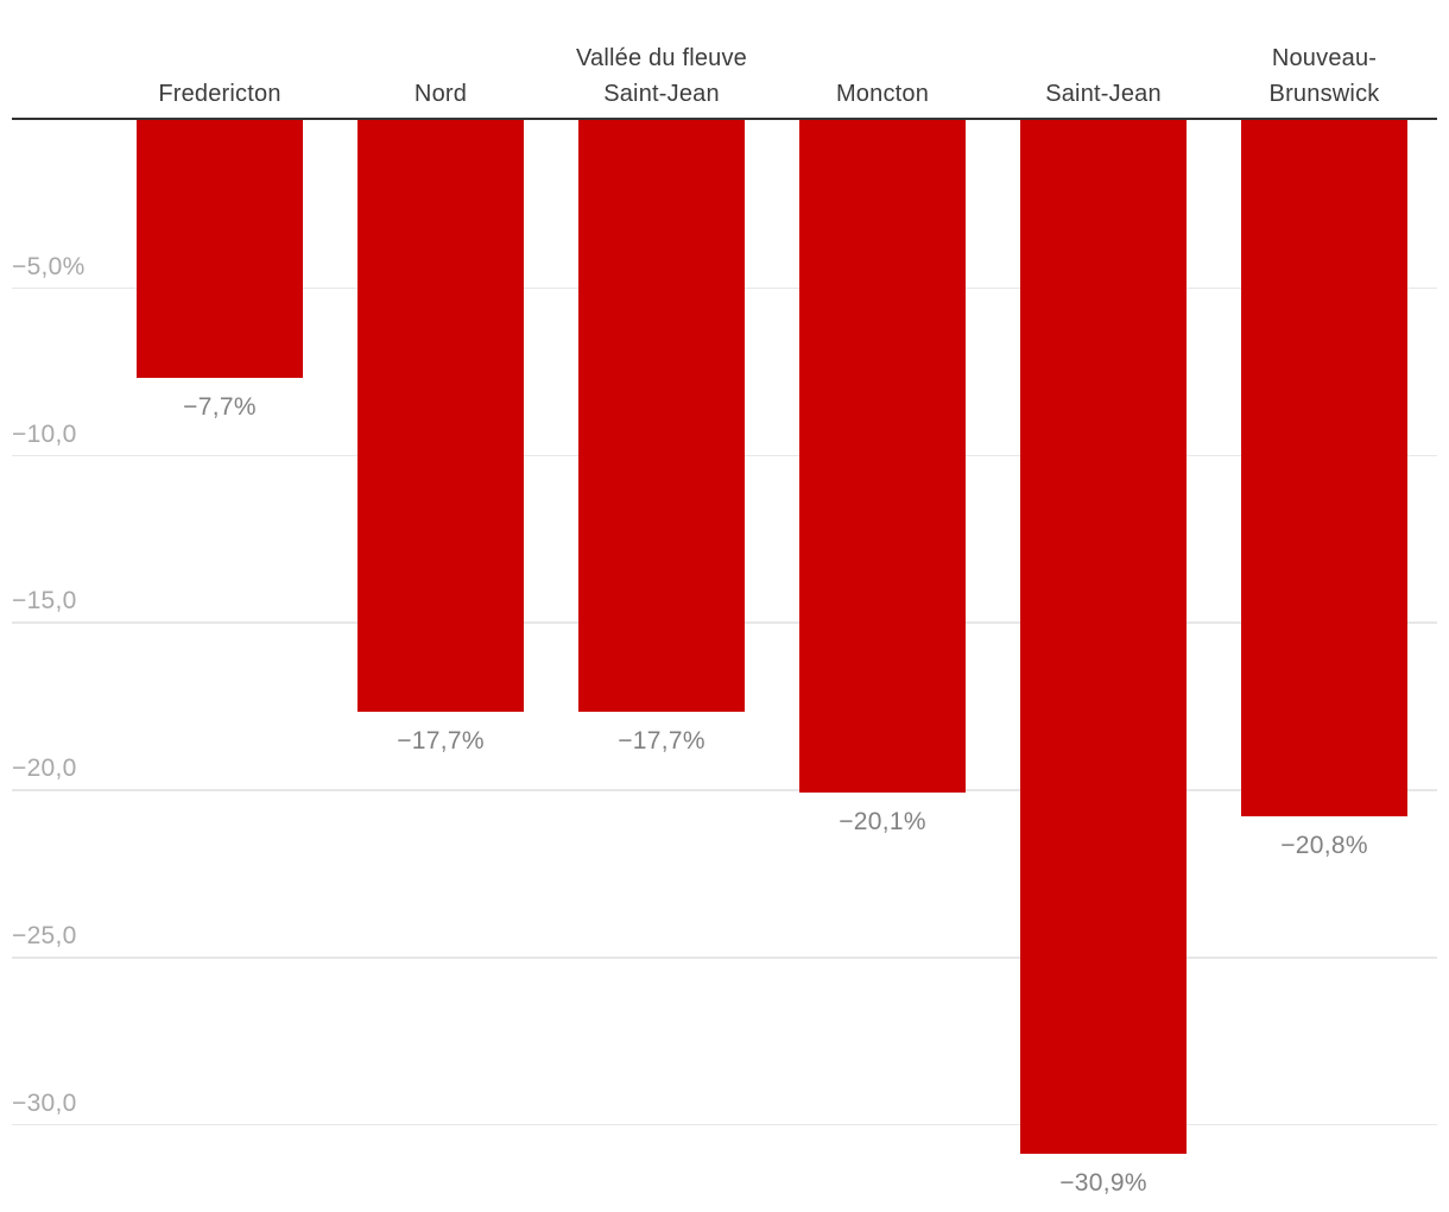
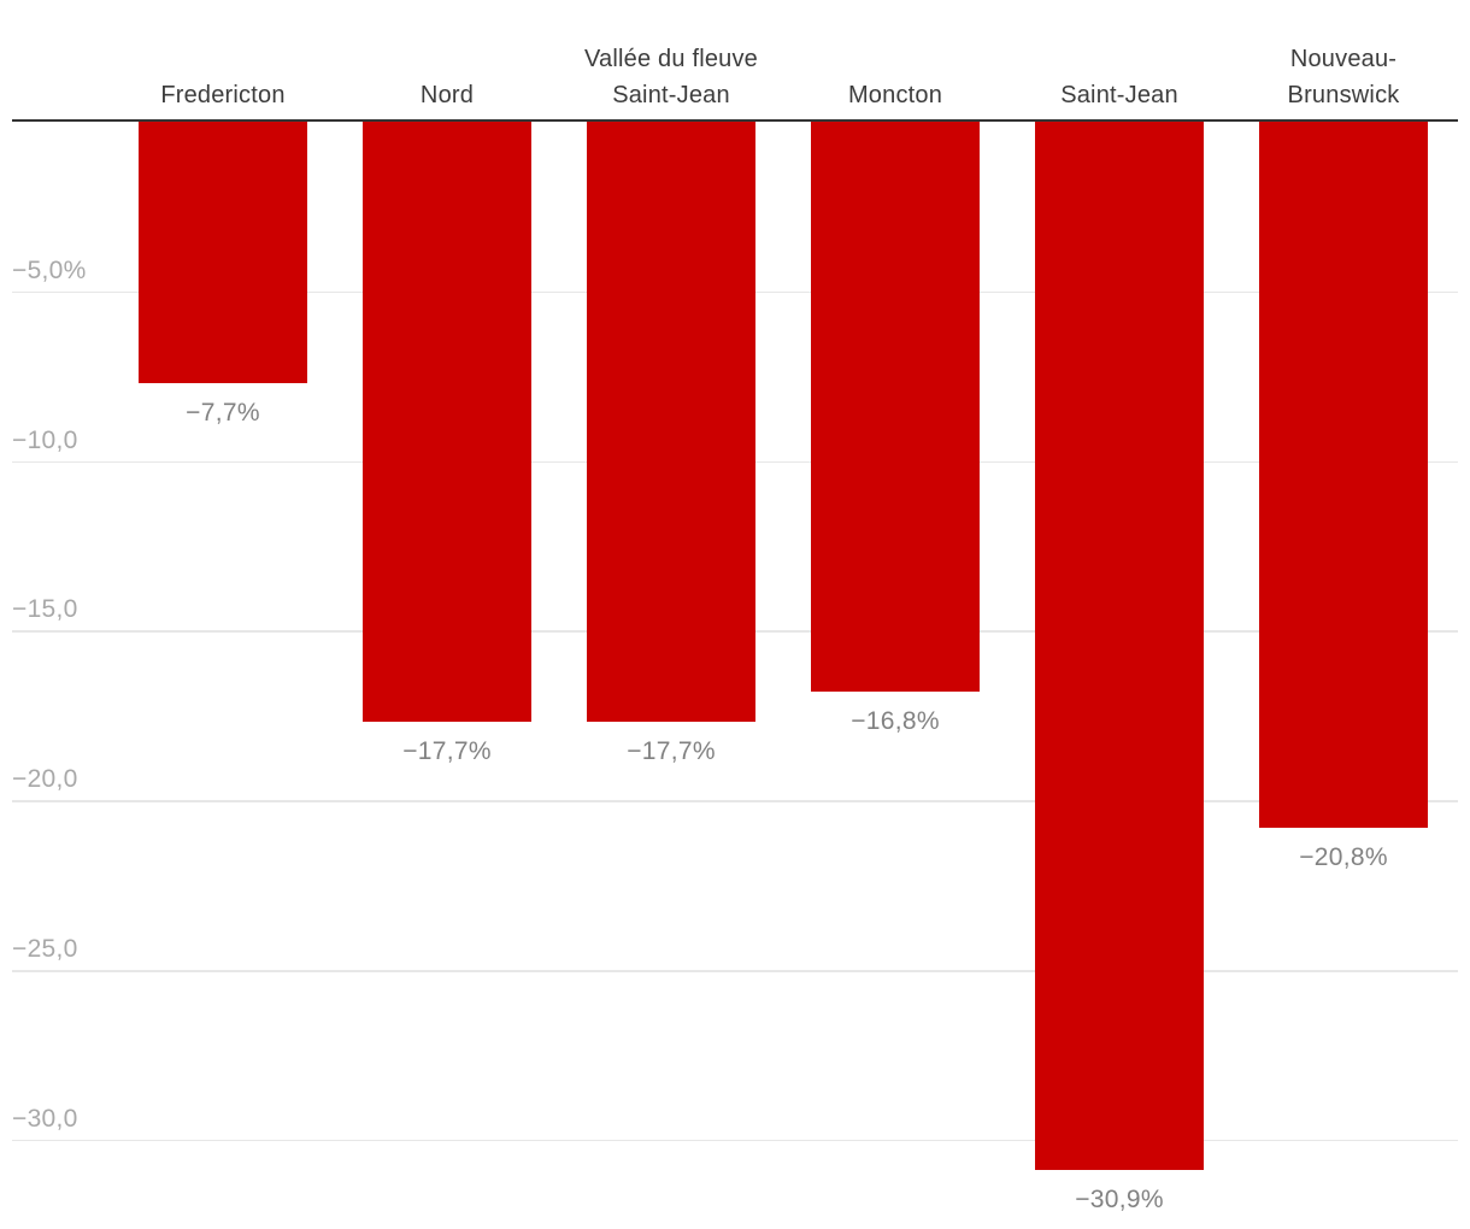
Moncton: −20,1% -> −16,8%
